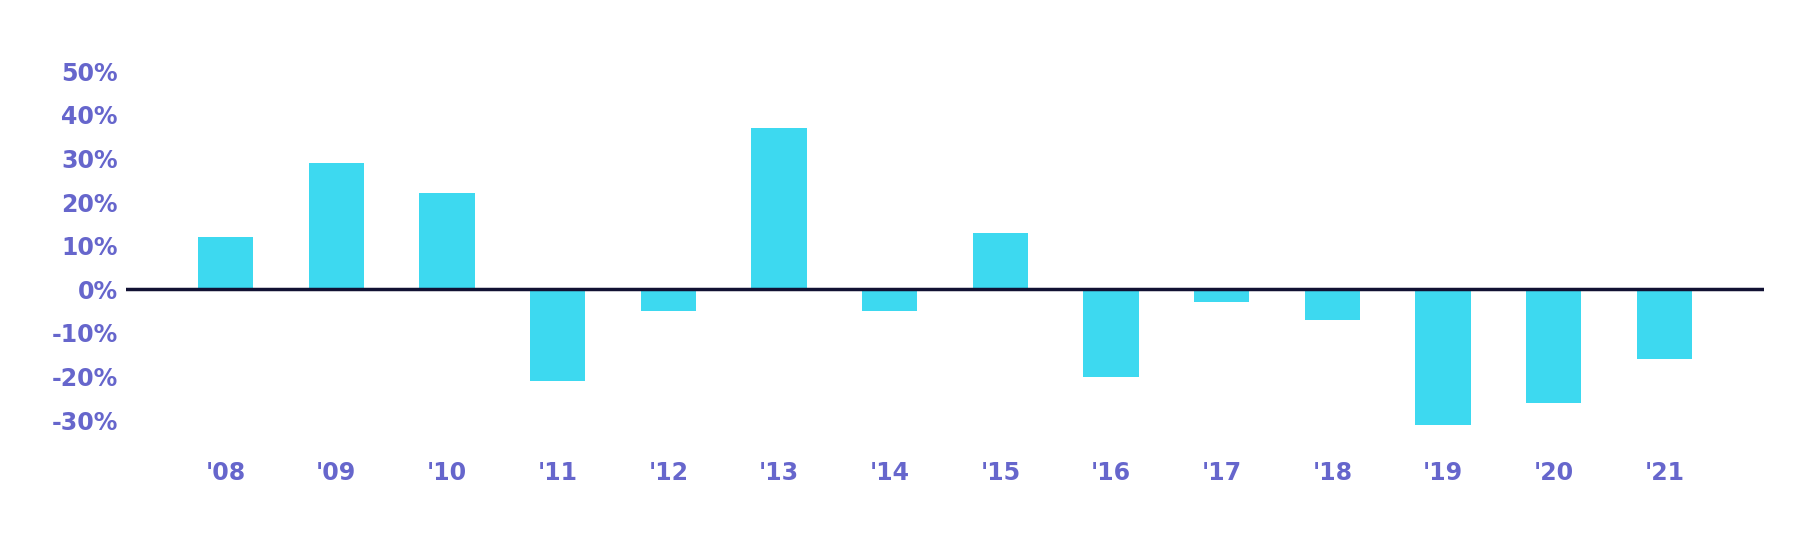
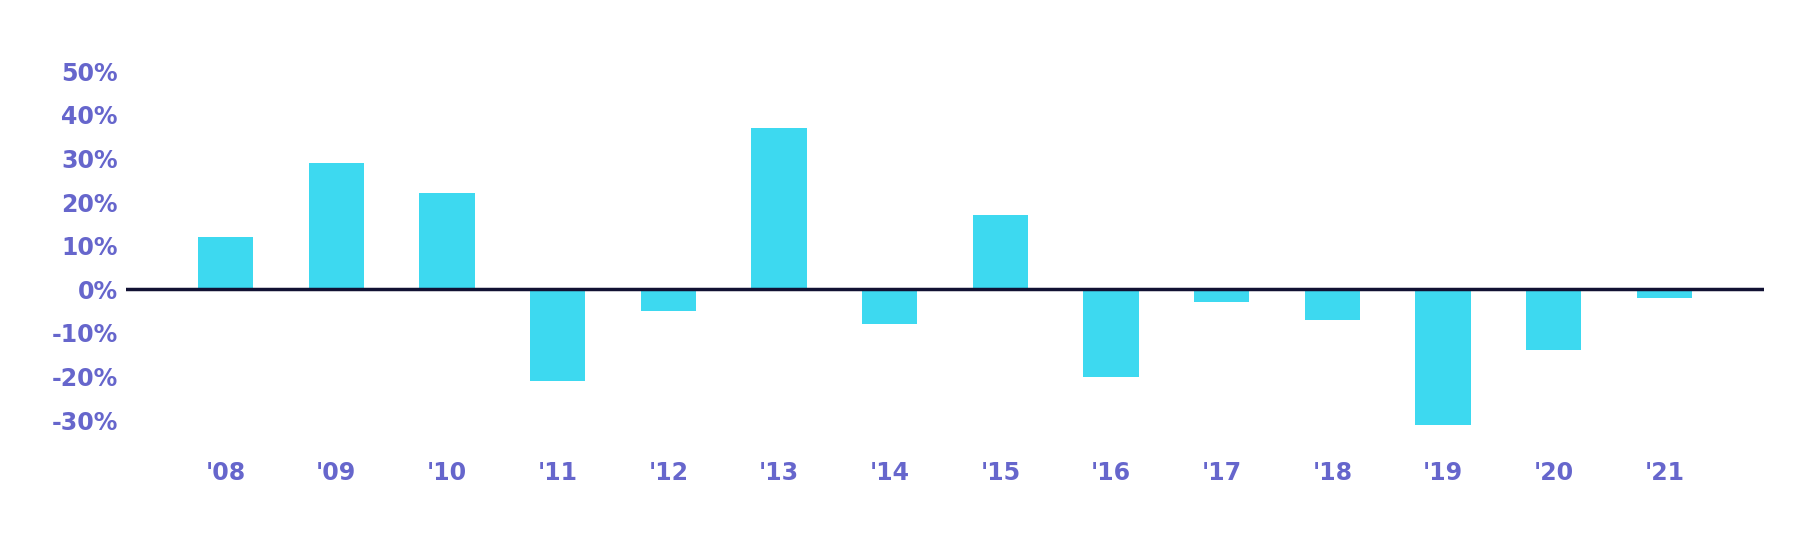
'14: -5% -> -8%
'15: 13% -> 17%
'20: -26% -> -14%
'21: -16% -> -2%
